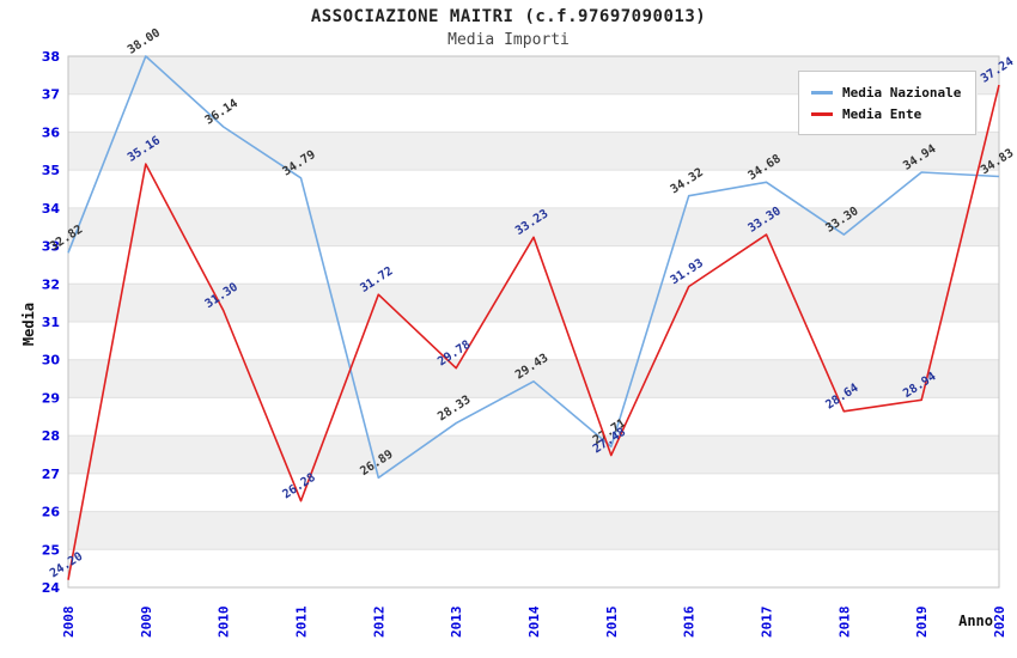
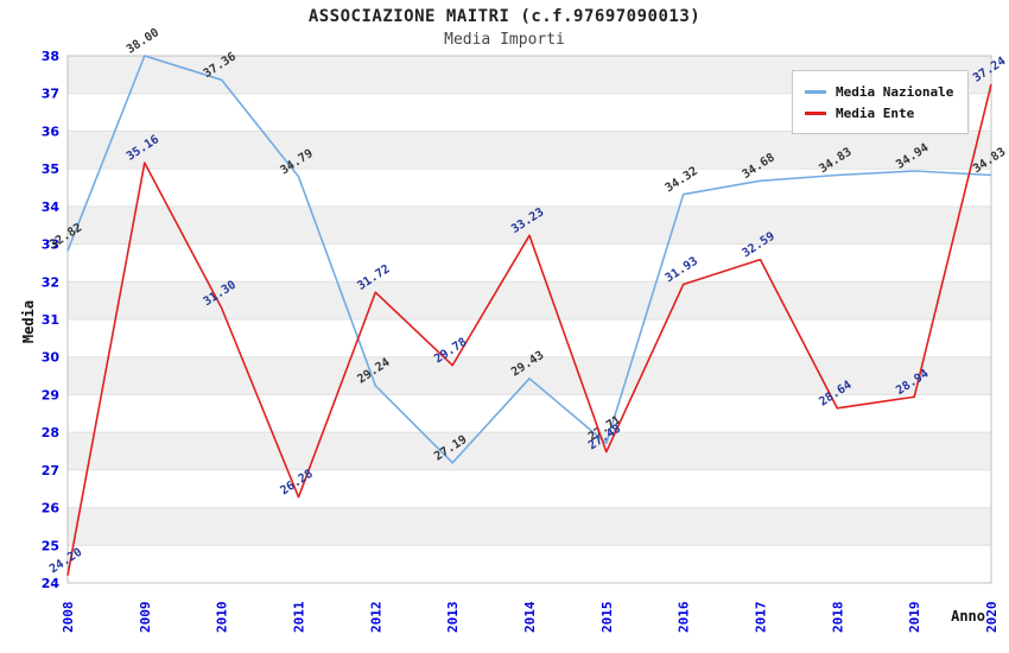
Media Nazionale/2010: 36.14 -> 37.36
Media Nazionale/2012: 26.89 -> 29.24
Media Nazionale/2013: 28.33 -> 27.19
Media Ente/2017: 33.30 -> 32.59
Media Nazionale/2018: 33.30 -> 34.83
